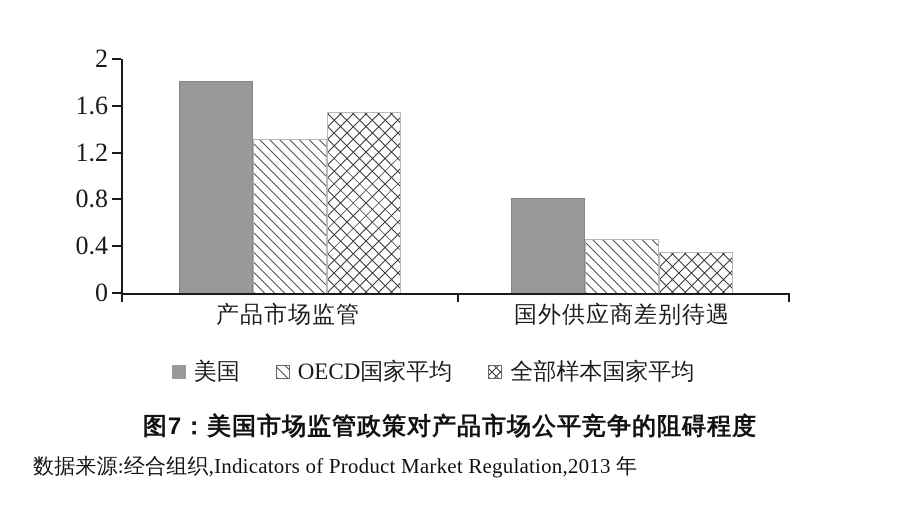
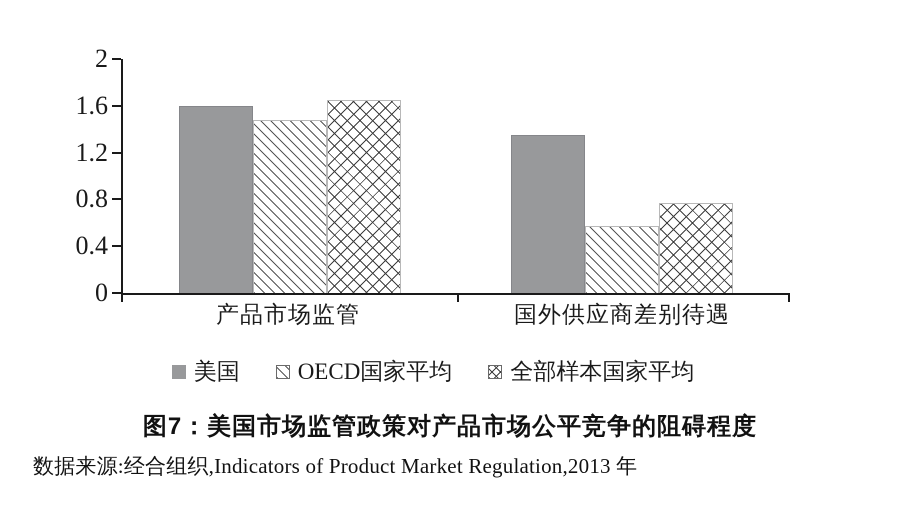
美国/产品市场监管: 1.81 -> 1.60
OECD国家平均/产品市场监管: 1.32 -> 1.48
全部样本国家平均/产品市场监管: 1.55 -> 1.65
美国/国外供应商差别待遇: 0.81 -> 1.35
OECD国家平均/国外供应商差别待遇: 0.46 -> 0.57
全部样本国家平均/国外供应商差别待遇: 0.35 -> 0.77
